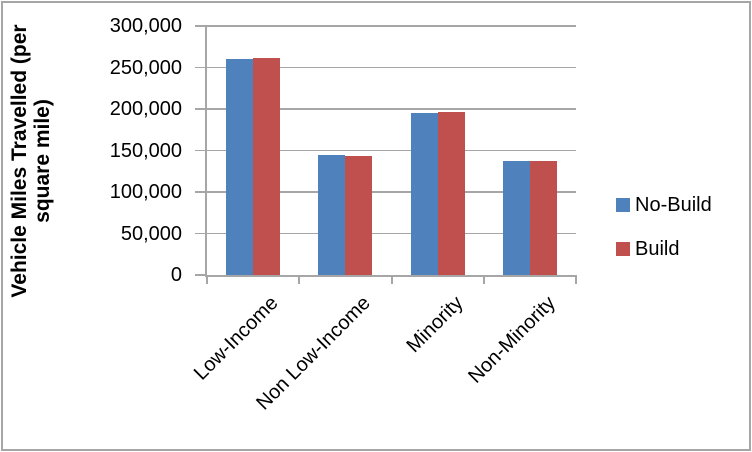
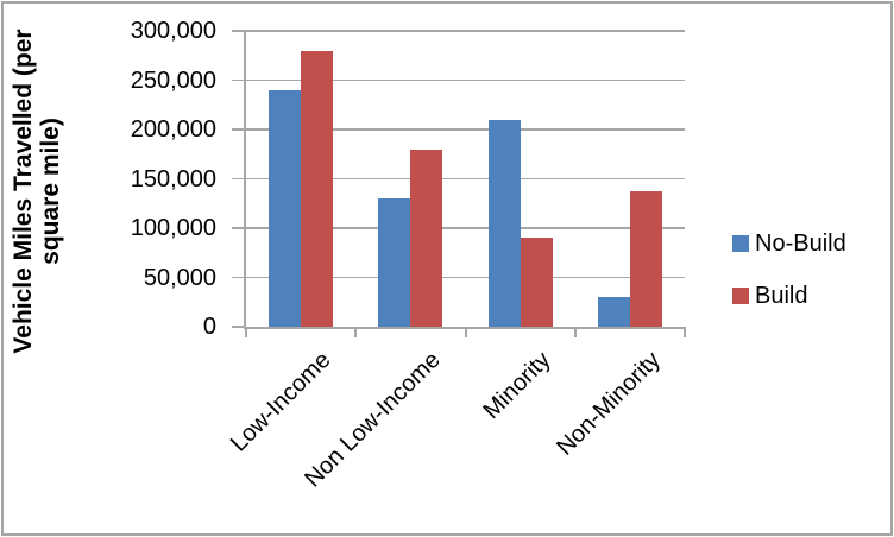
No-Build/Low-Income: 260000 -> 240000
Build/Low-Income: 260000 -> 280000
No-Build/Non Low-Income: 140000 -> 130000
Build/Non Low-Income: 140000 -> 180000
No-Build/Minority: 200000 -> 210000
Build/Minority: 200000 -> 90000
No-Build/Non-Minority: 140000 -> 30000
